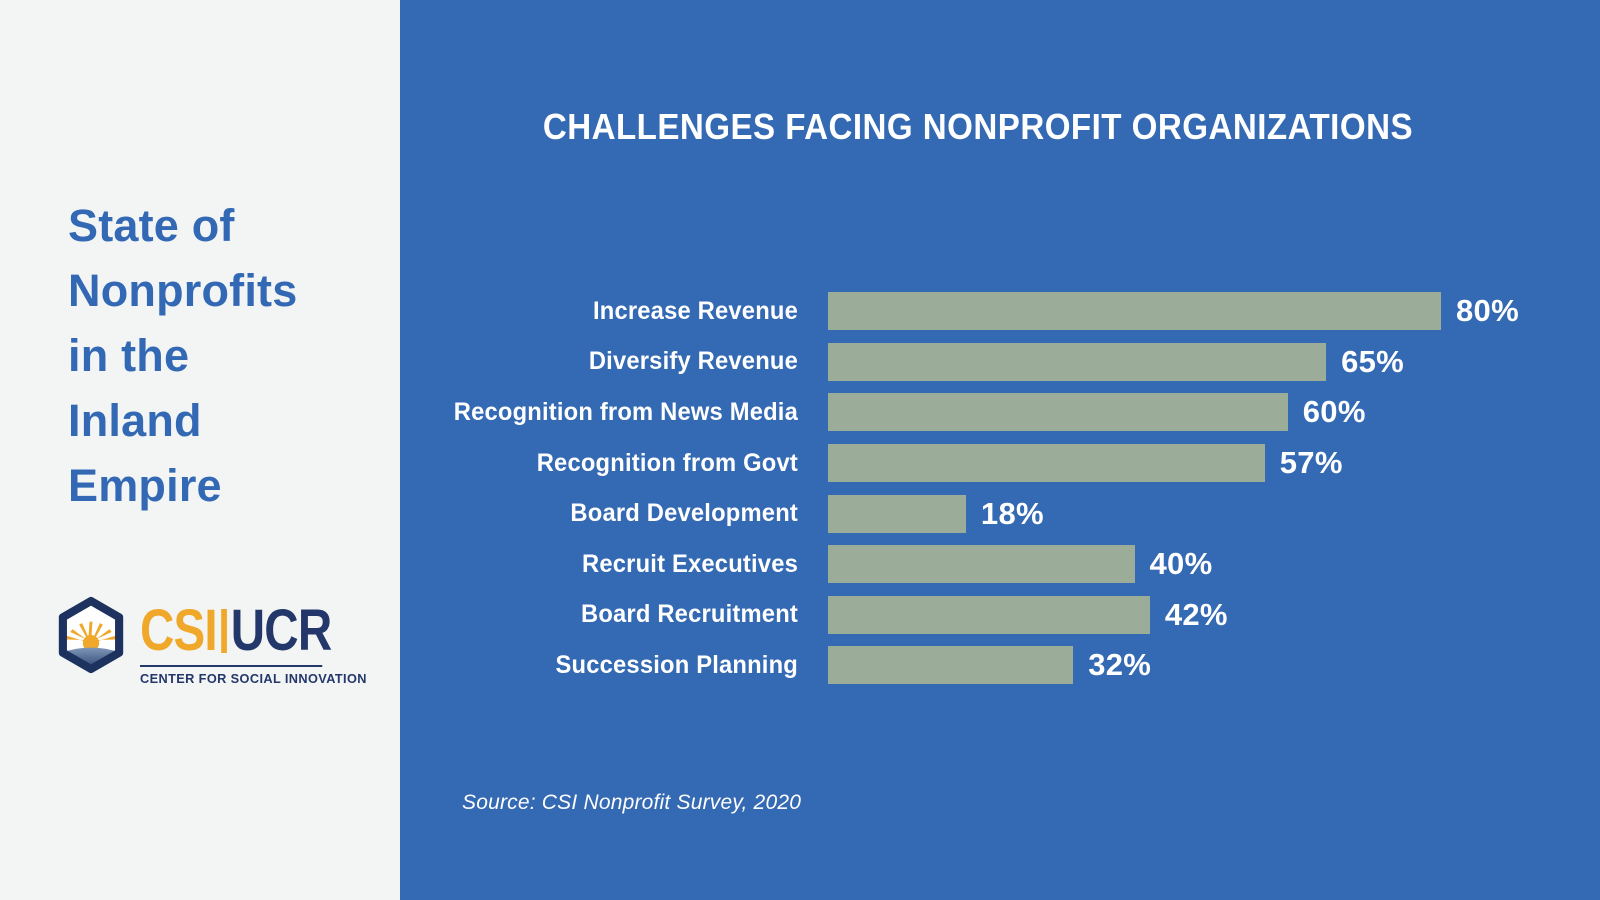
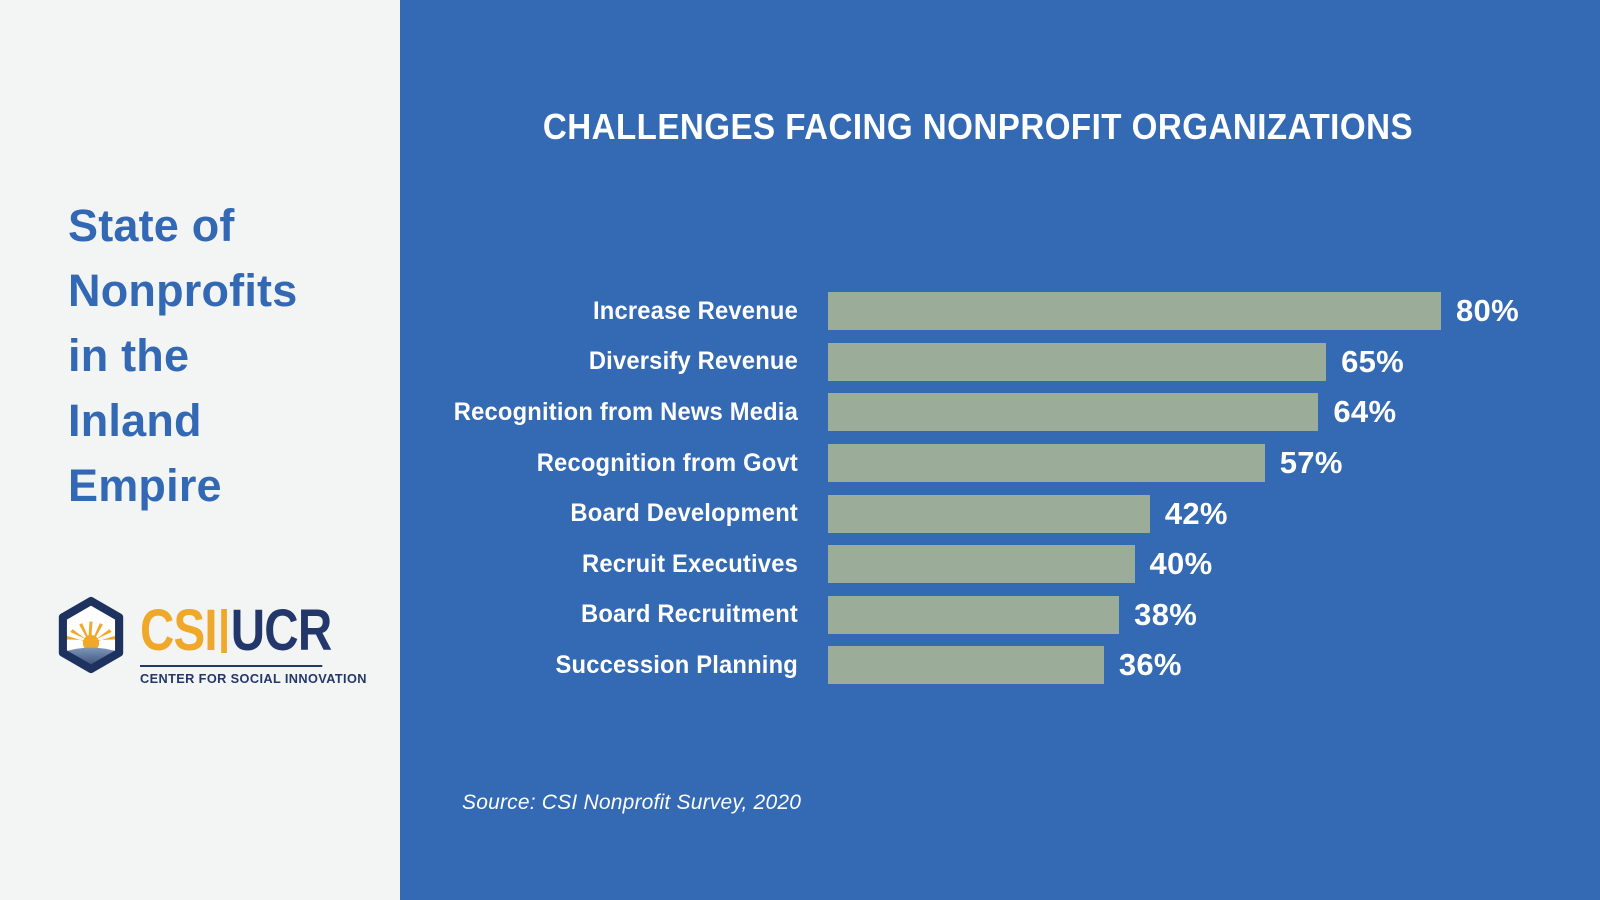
Recognition from News Media: 60% -> 64%
Board Development: 18% -> 42%
Board Recruitment: 42% -> 38%
Succession Planning: 32% -> 36%
